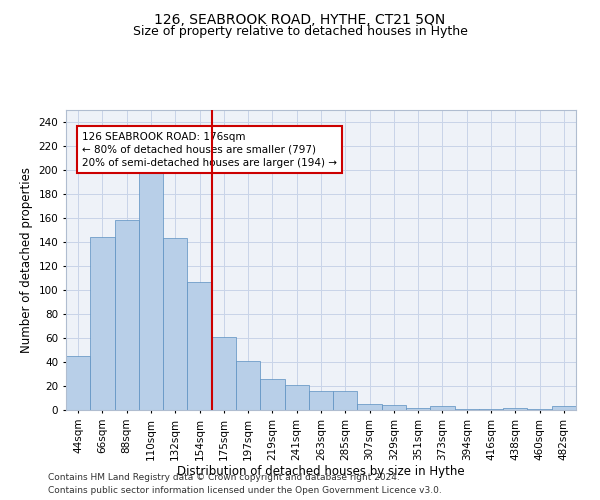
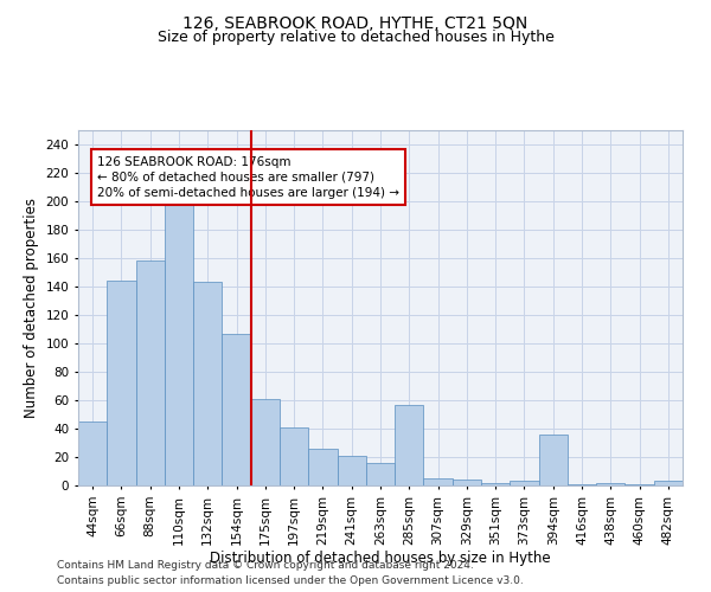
285sqm: 16 -> 57
394sqm: 1 -> 36
